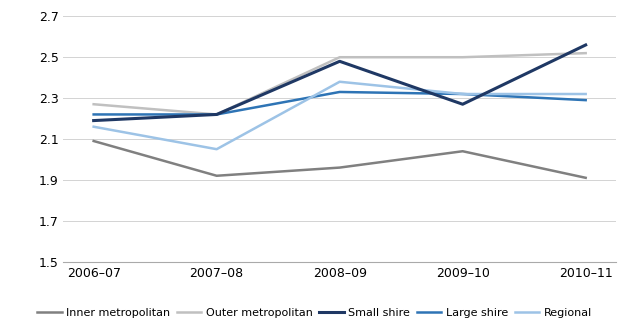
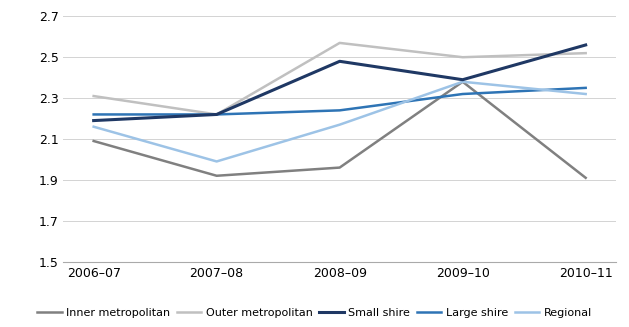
Outer metropolitan/2006–07: 2.27 -> 2.31
Regional/2007–08: 2.05 -> 1.99
Outer metropolitan/2008–09: 2.50 -> 2.57
Large shire/2008–09: 2.33 -> 2.24
Regional/2008–09: 2.38 -> 2.17
Inner metropolitan/2009–10: 2.04 -> 2.38
Small shire/2009–10: 2.27 -> 2.39
Regional/2009–10: 2.32 -> 2.38
Large shire/2010–11: 2.29 -> 2.35
